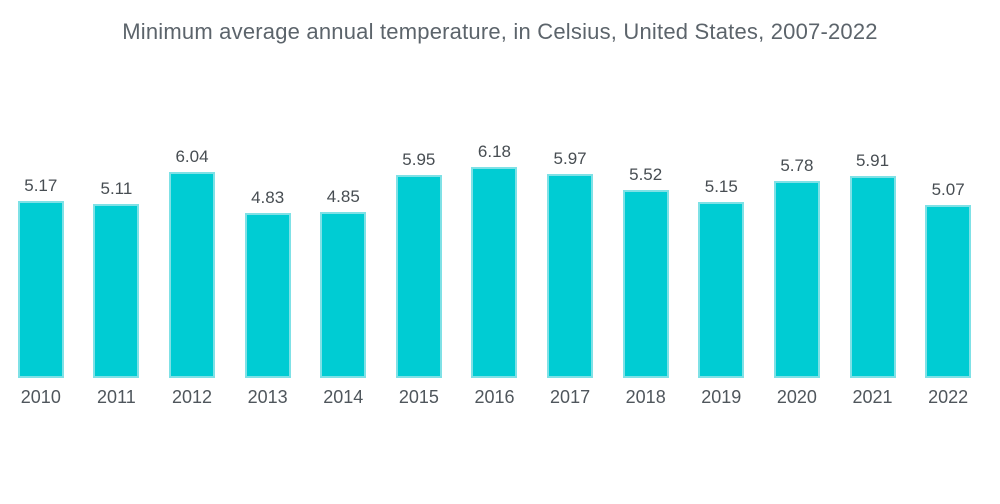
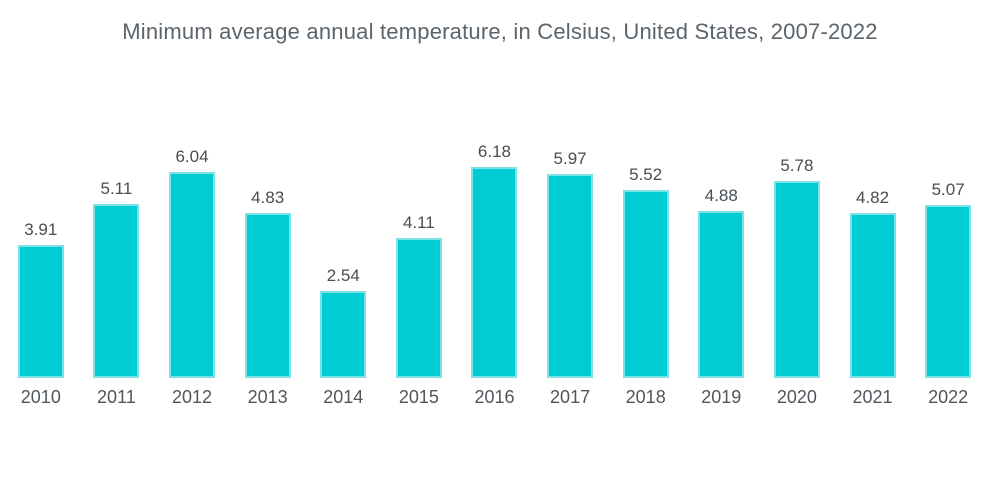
2010: 5.17 -> 3.91
2014: 4.85 -> 2.54
2015: 5.95 -> 4.11
2019: 5.15 -> 4.88
2021: 5.91 -> 4.82
